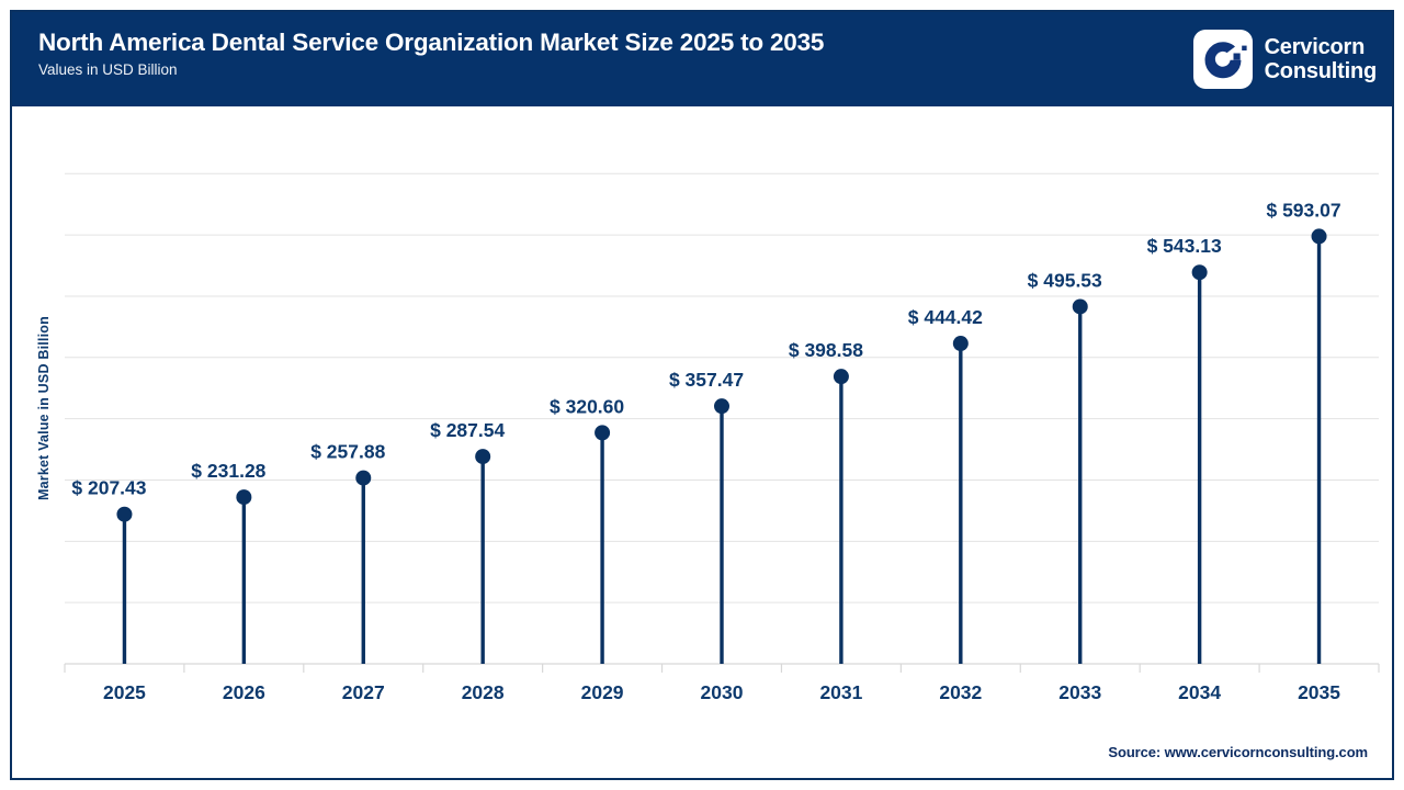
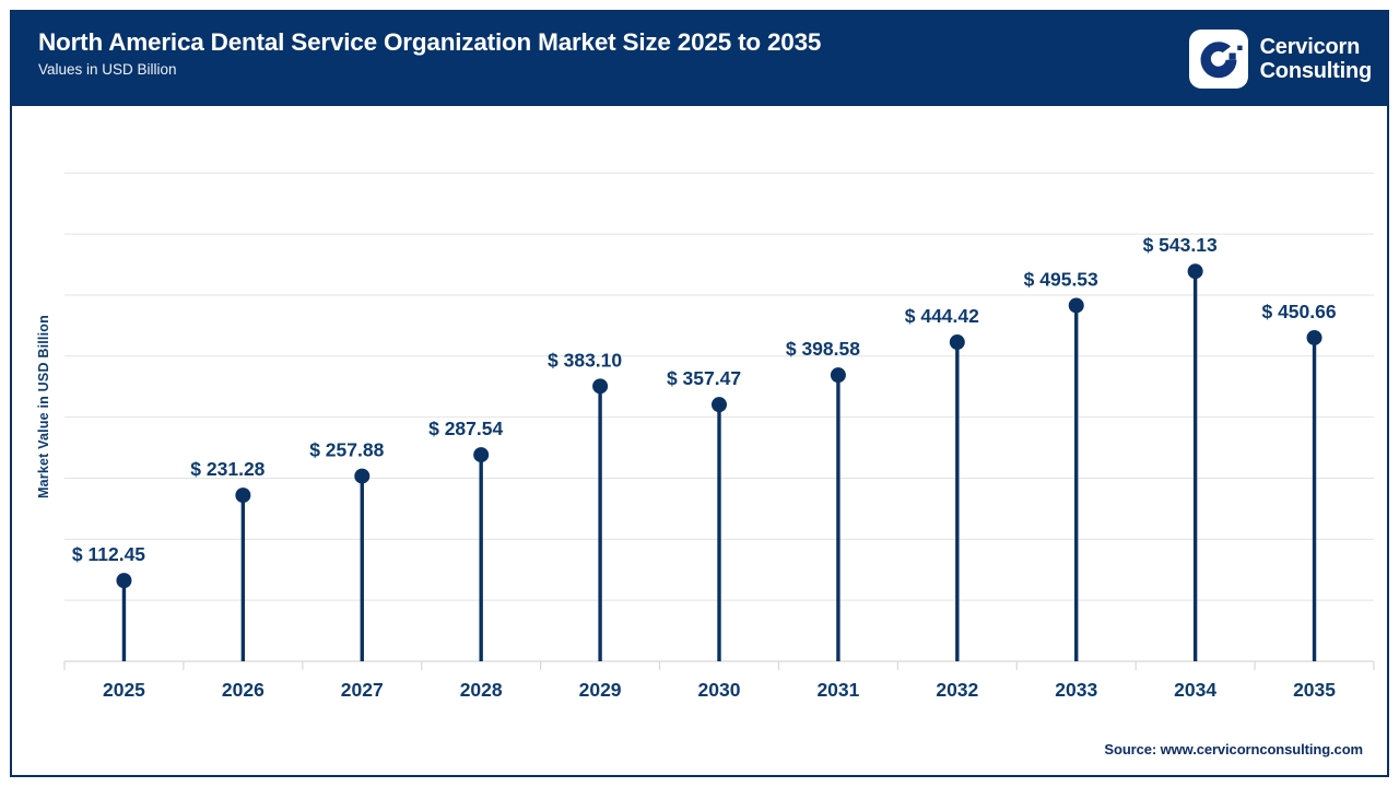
2025: 207.43 -> 112.45
2029: 320.60 -> 383.10
2035: 593.07 -> 450.66
